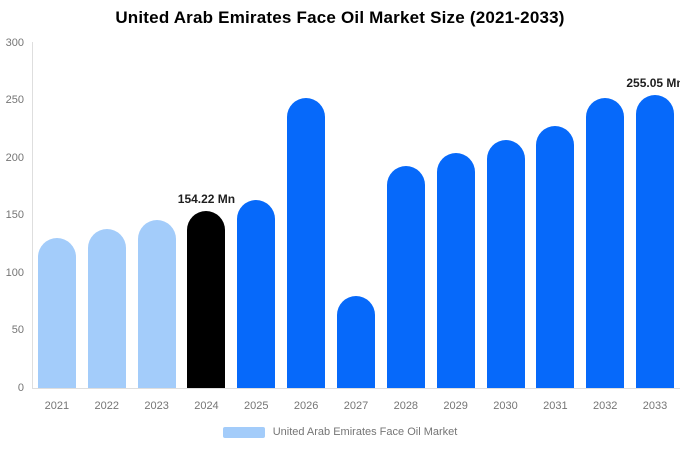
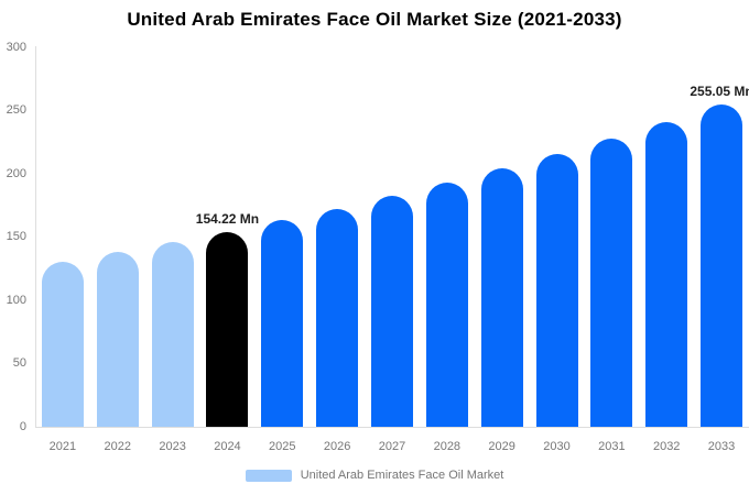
2026: 252 -> 172
2027: 80 -> 182
2032: 252 -> 241
